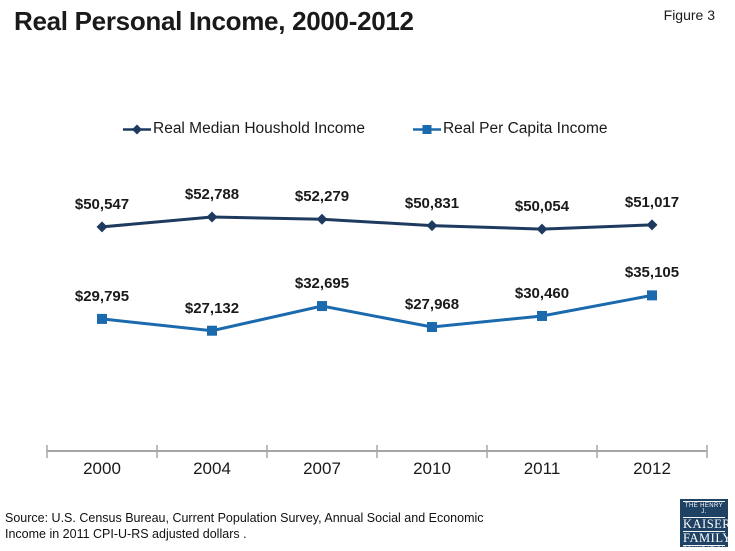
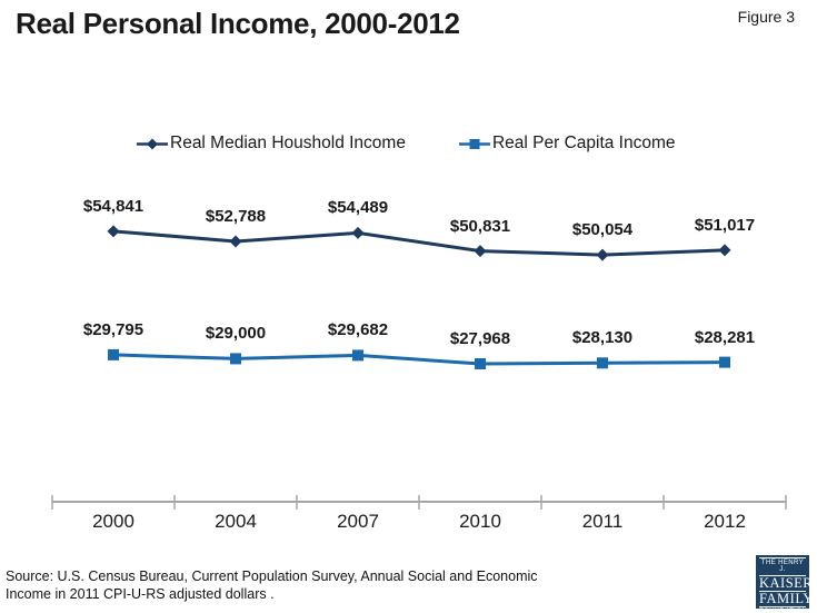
Real Median Houshold Income/2000: $50,547 -> $54,841
Real Per Capita Income/2004: $27,132 -> $29,000
Real Median Houshold Income/2007: $52,279 -> $54,489
Real Per Capita Income/2007: $32,695 -> $29,682
Real Per Capita Income/2011: $30,460 -> $28,130
Real Per Capita Income/2012: $35,105 -> $28,281
